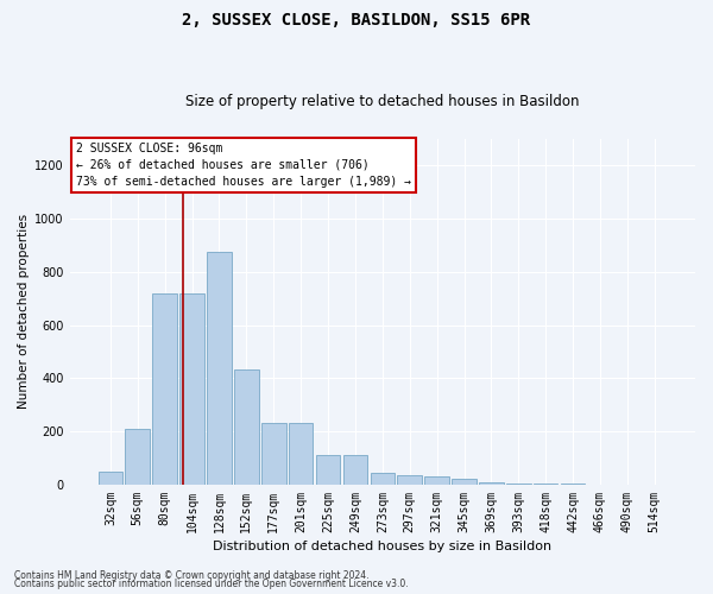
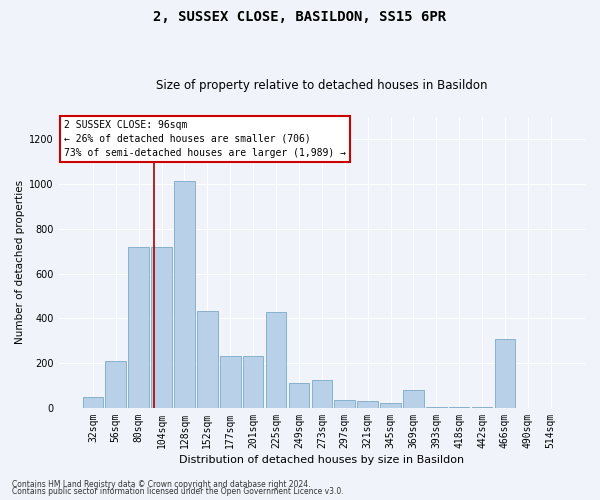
128sqm: 875 -> 1015
225sqm: 110 -> 430
273sqm: 45 -> 125
369sqm: 8 -> 80
466sqm: 1 -> 310
